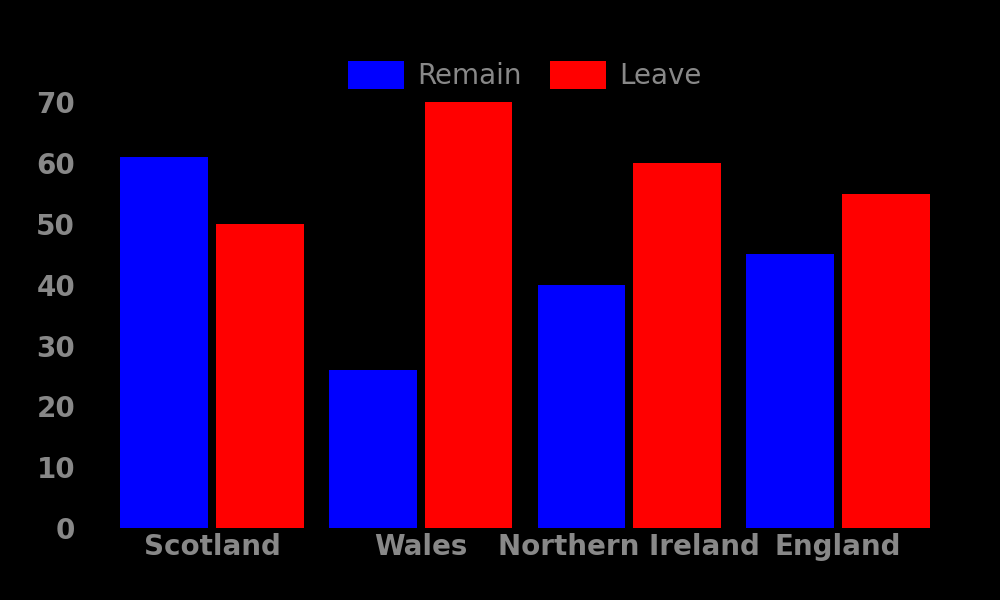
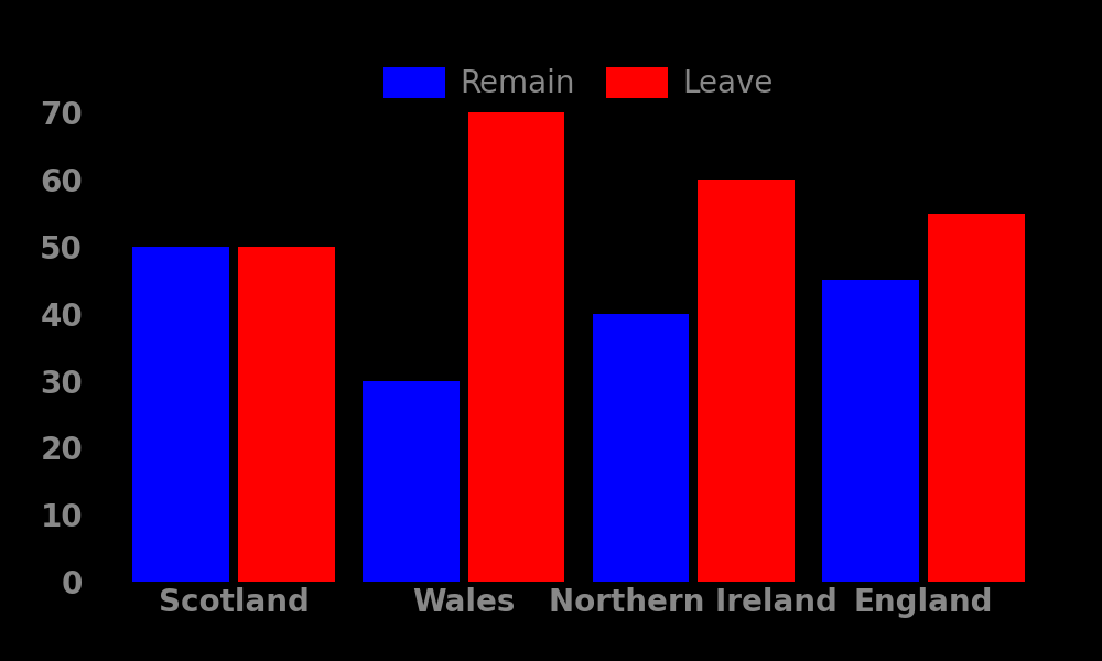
Remain/Scotland: 61 -> 50
Remain/Wales: 26 -> 30
